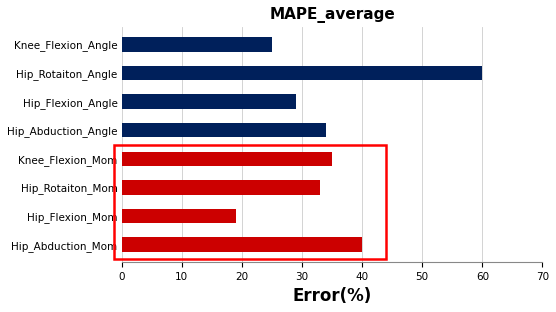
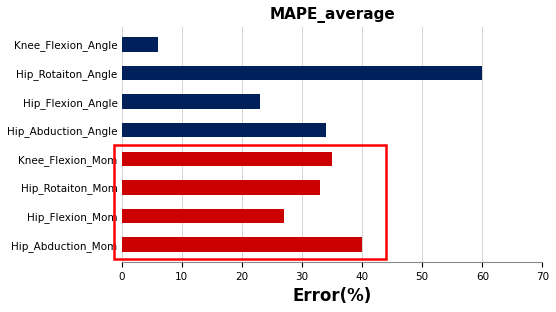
Knee_Flexion_Angle: 25 -> 6
Hip_Flexion_Angle: 29 -> 23
Hip_Flexion_Mom: 19 -> 27
